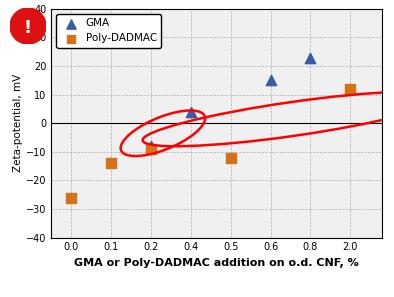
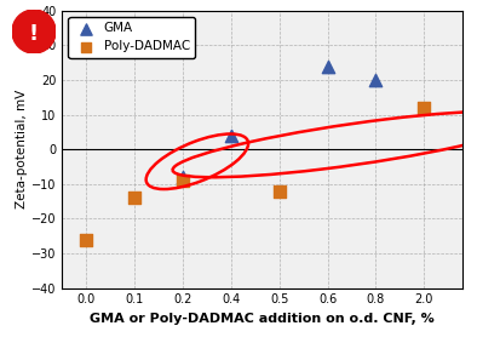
GMA/0.6: 15 -> 24
GMA/0.8: 23 -> 20
